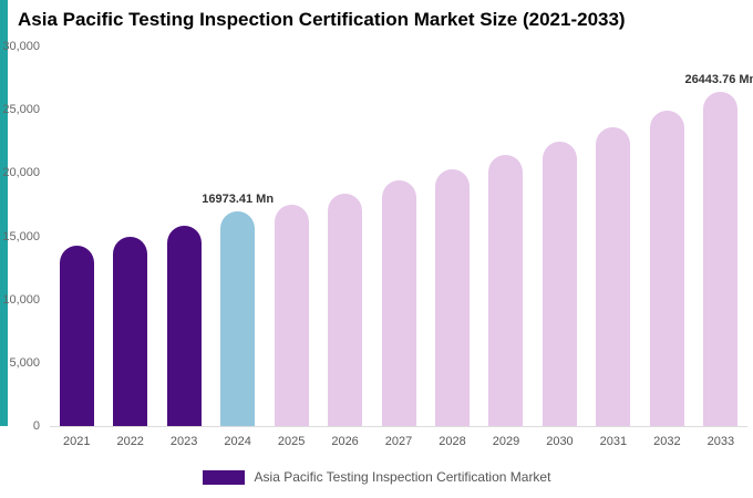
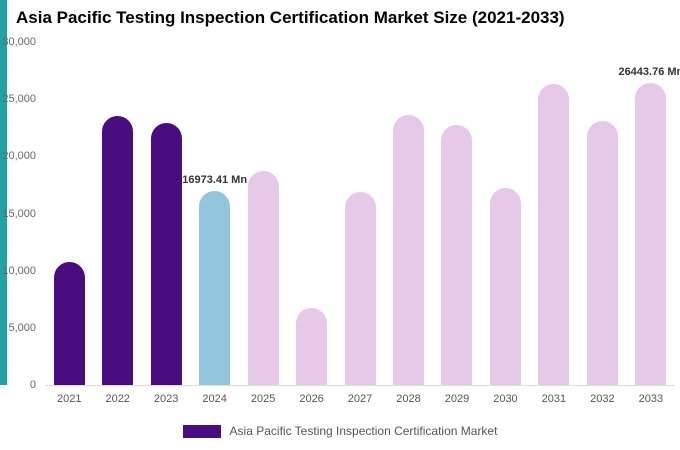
2021: 14300 -> 10800
2022: 15000 -> 23500
2023: 15800 -> 22900
2025: 17500 -> 18700
2026: 18400 -> 6700
2027: 19400 -> 16900
2028: 20300 -> 23600
2029: 21400 -> 22700
2030: 22500 -> 17200
2031: 23600 -> 26300
2032: 24900 -> 23100
